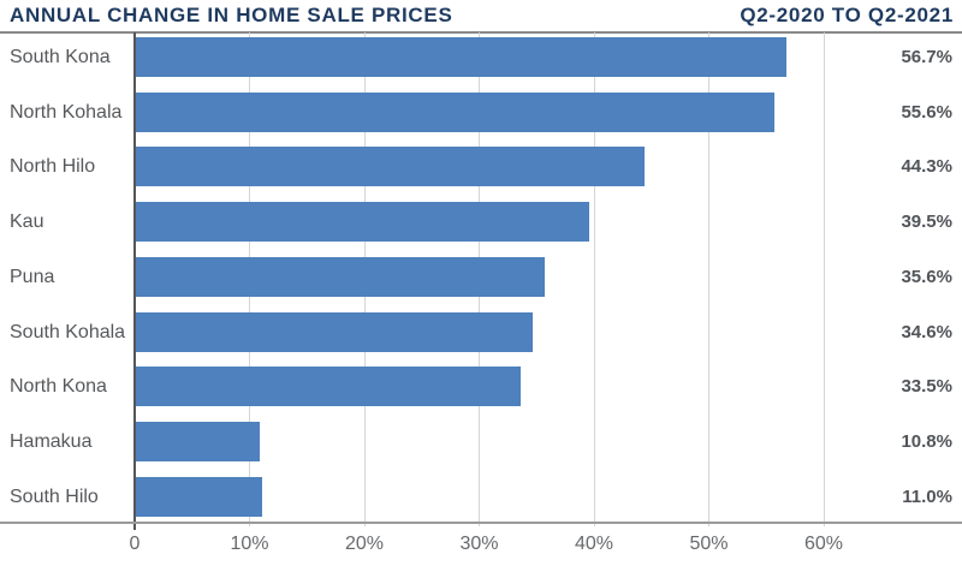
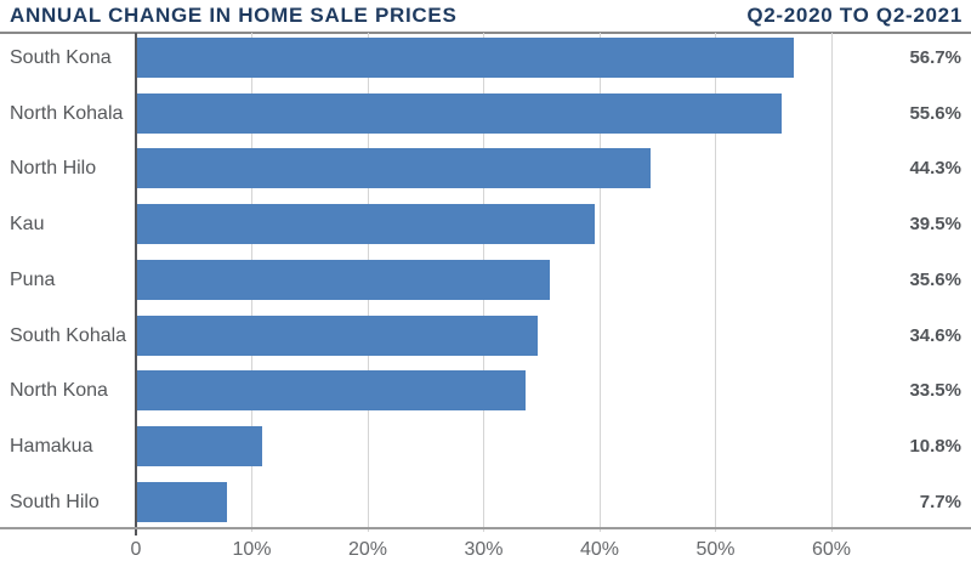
South Hilo: 11.0% -> 7.7%
